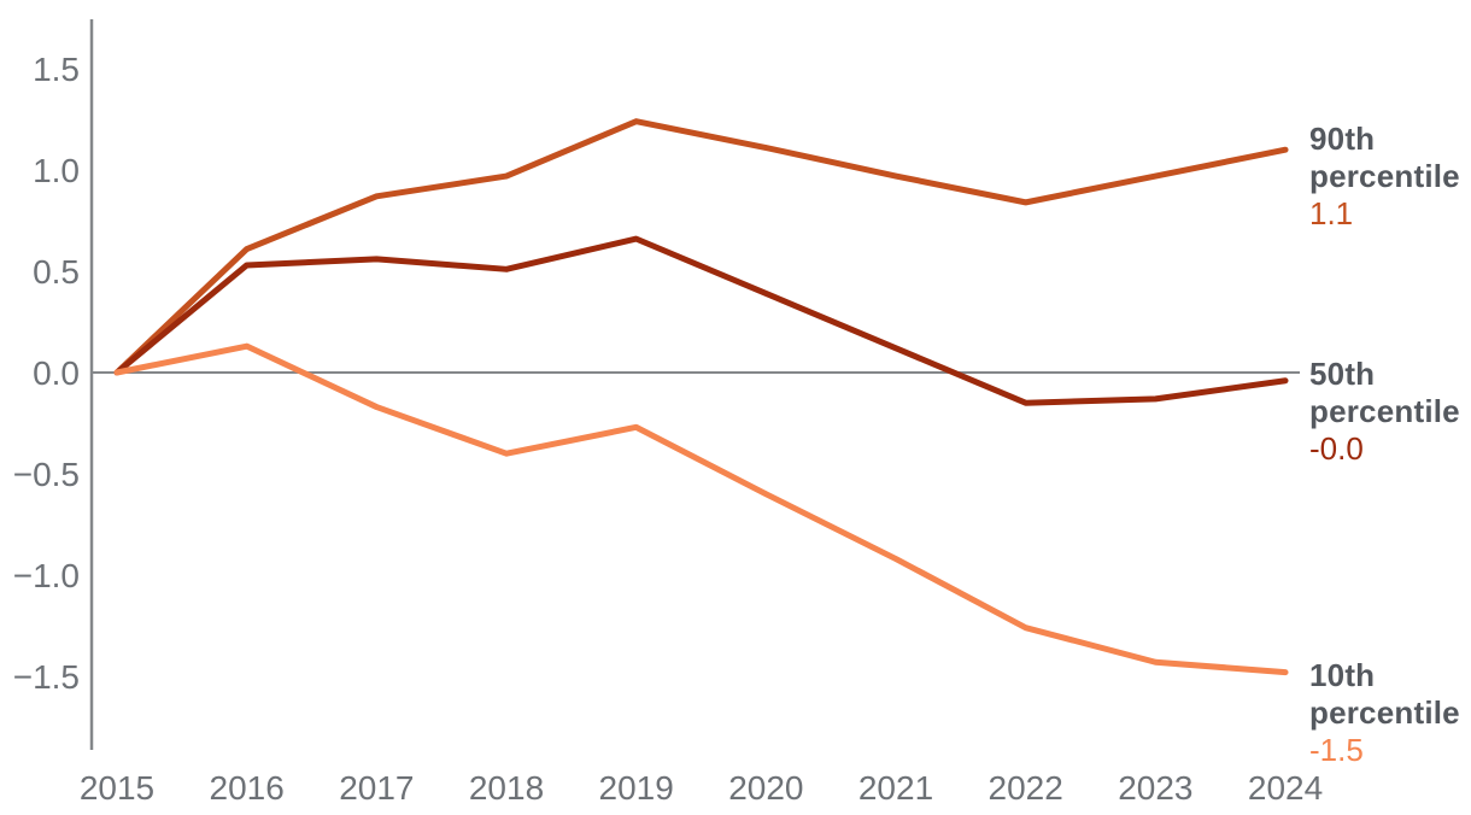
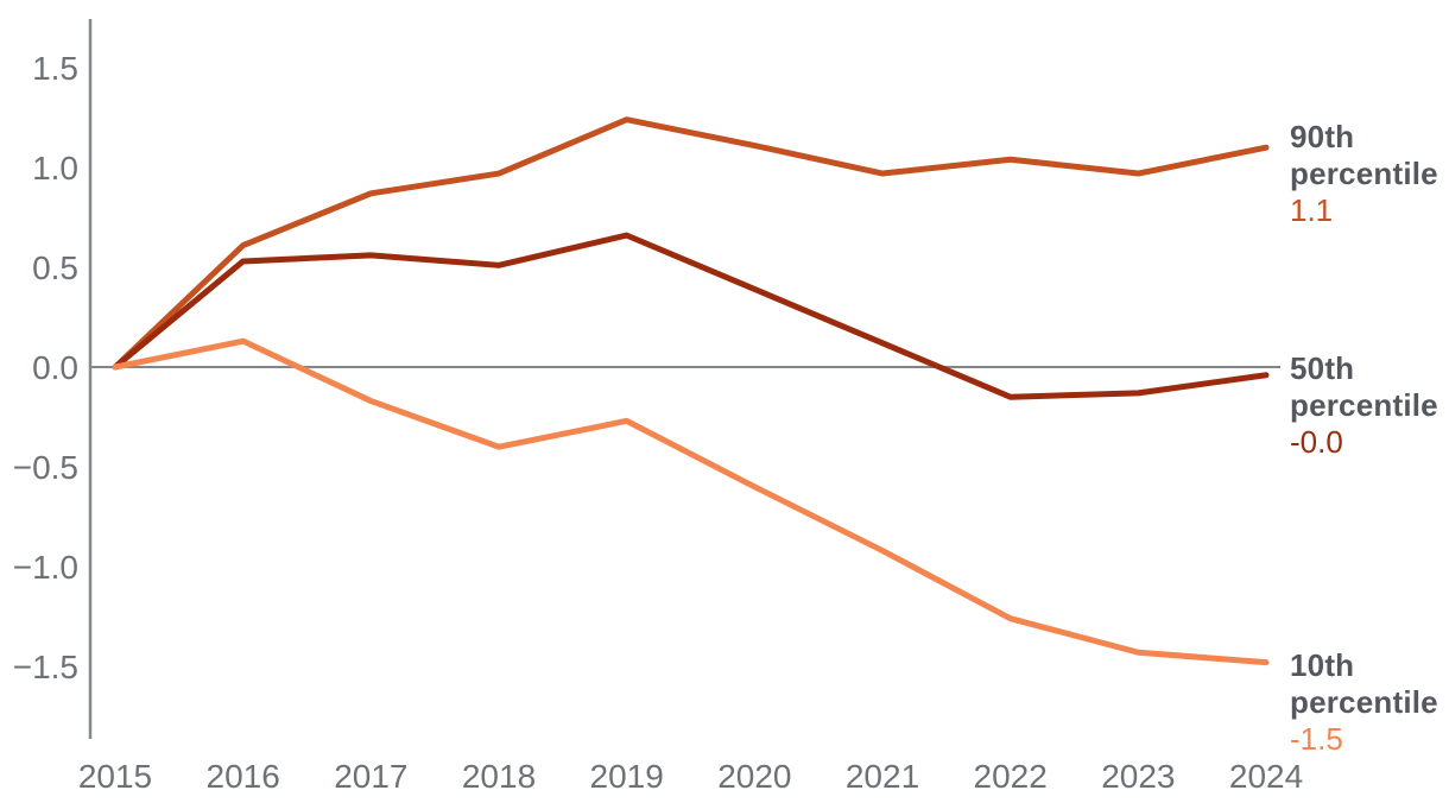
90th percentile/2022: 0.84 -> 1.04
